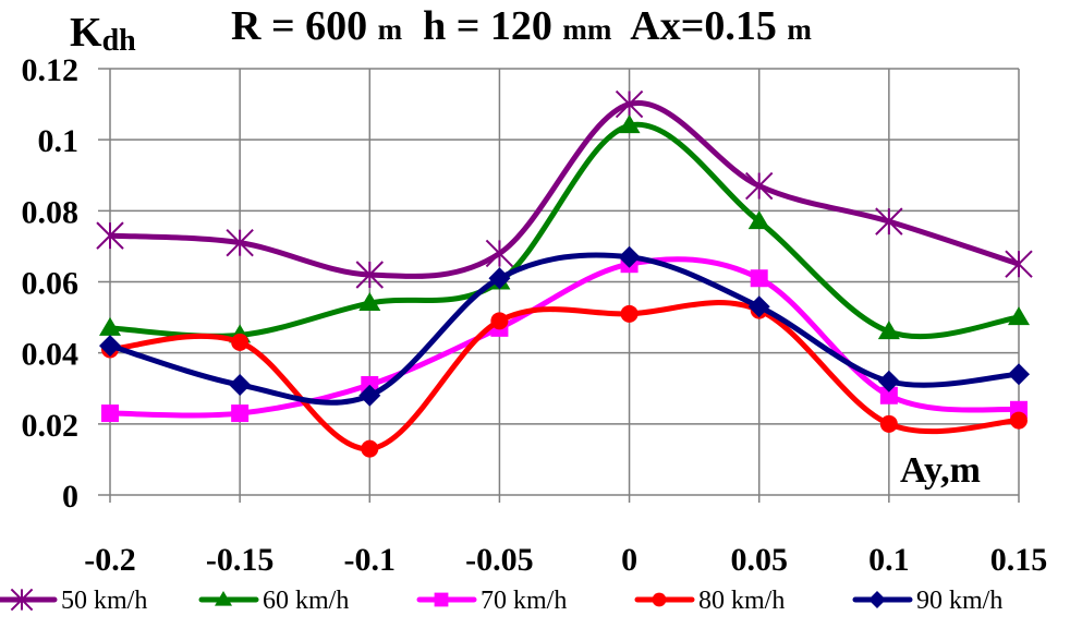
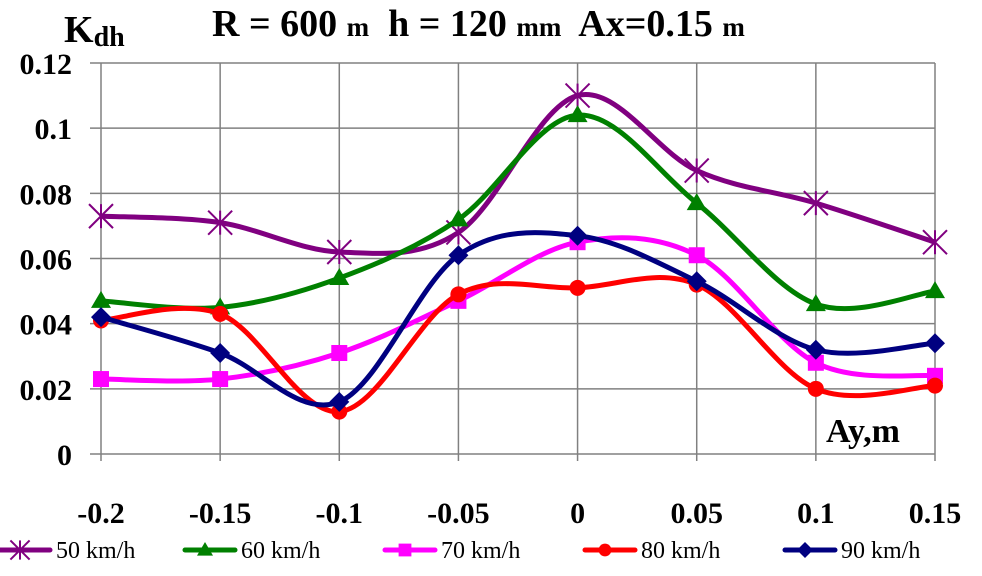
90 km/h/-0.1: 0.028 -> 0.016
60 km/h/-0.05: 0.060 -> 0.072
